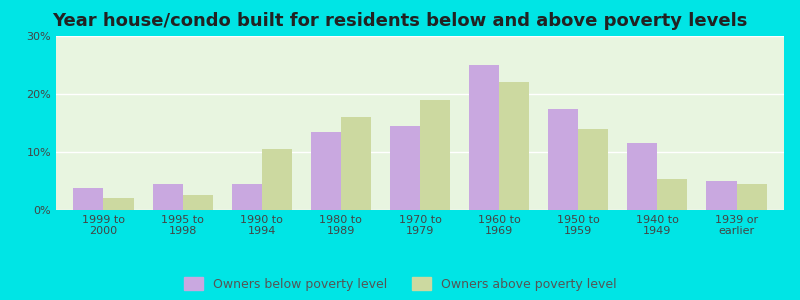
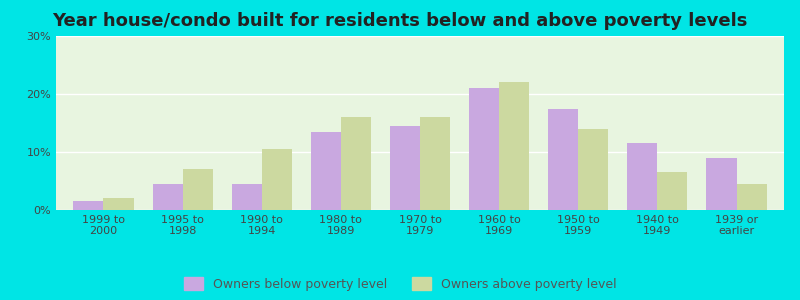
Owners below poverty level/1999 to 2000: 3.8% -> 1.5%
Owners above poverty level/1995 to 1998: 2.6% -> 7.0%
Owners above poverty level/1970 to 1979: 19.0% -> 16.0%
Owners below poverty level/1960 to 1969: 25.0% -> 21.0%
Owners above poverty level/1940 to 1949: 5.4% -> 6.5%
Owners below poverty level/1939 or earlier: 5.0% -> 9.0%
